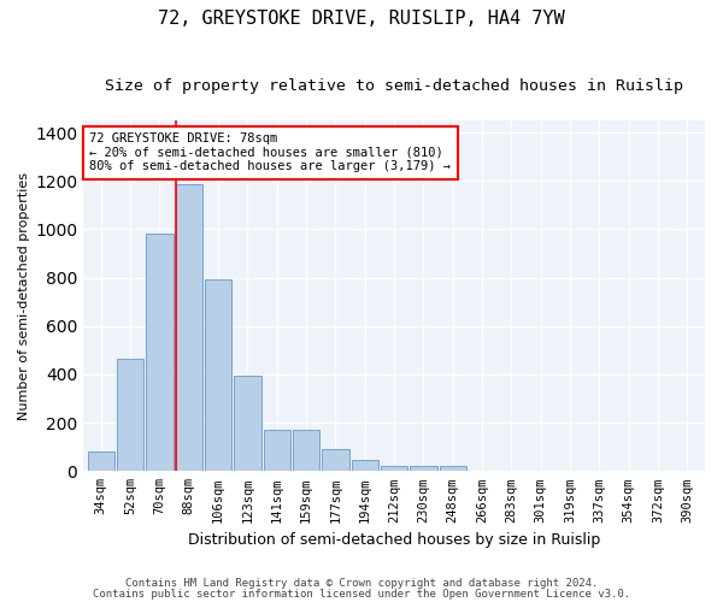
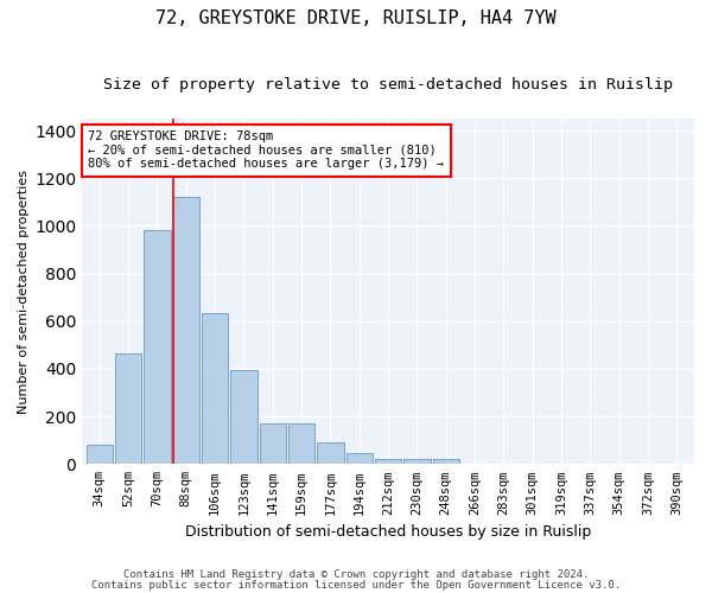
88sqm: 1185 -> 1120
106sqm: 795 -> 635
